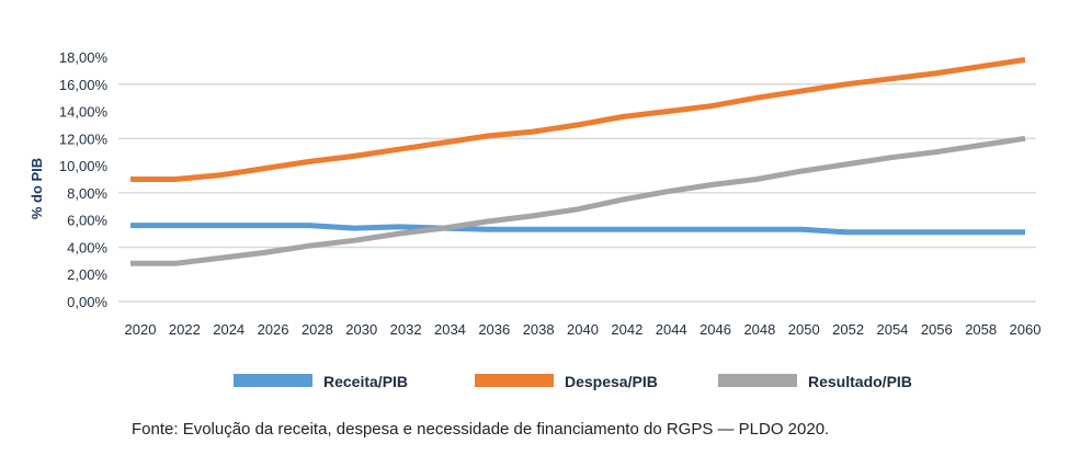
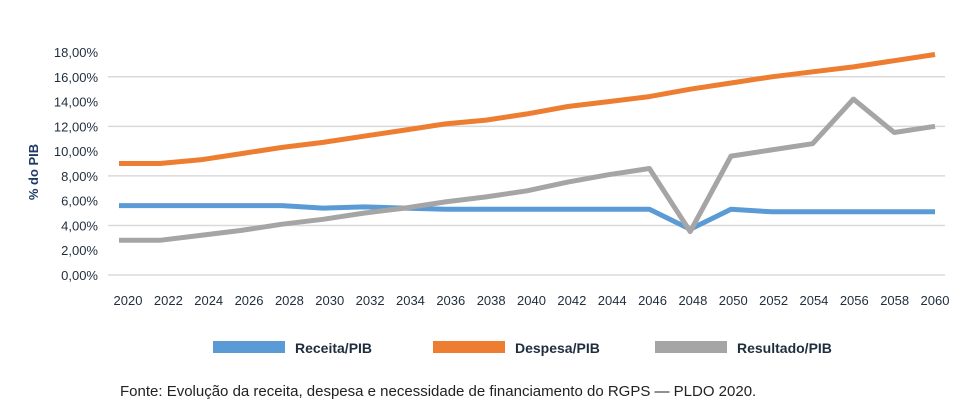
Receita/PIB/2048: 5,3% -> 3,7%
Resultado/PIB/2048: 9,0% -> 3,5%
Resultado/PIB/2056: 11,0% -> 14,2%
